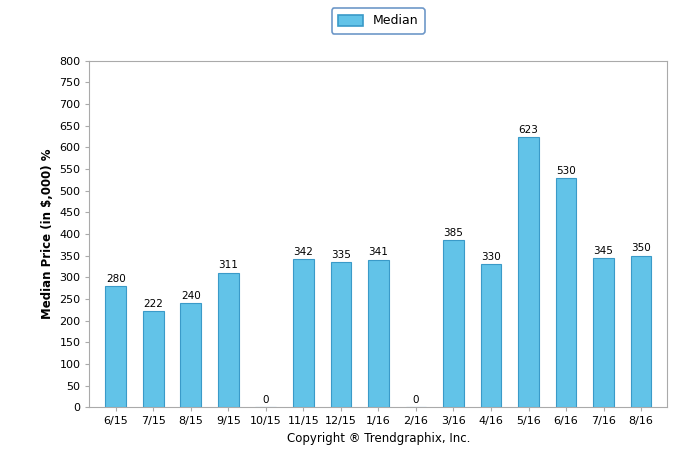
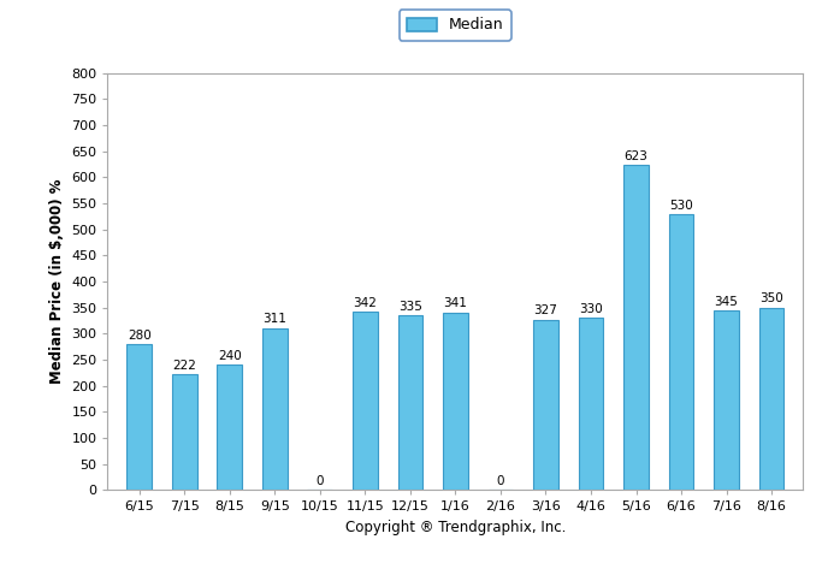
3/16: 385 -> 327
